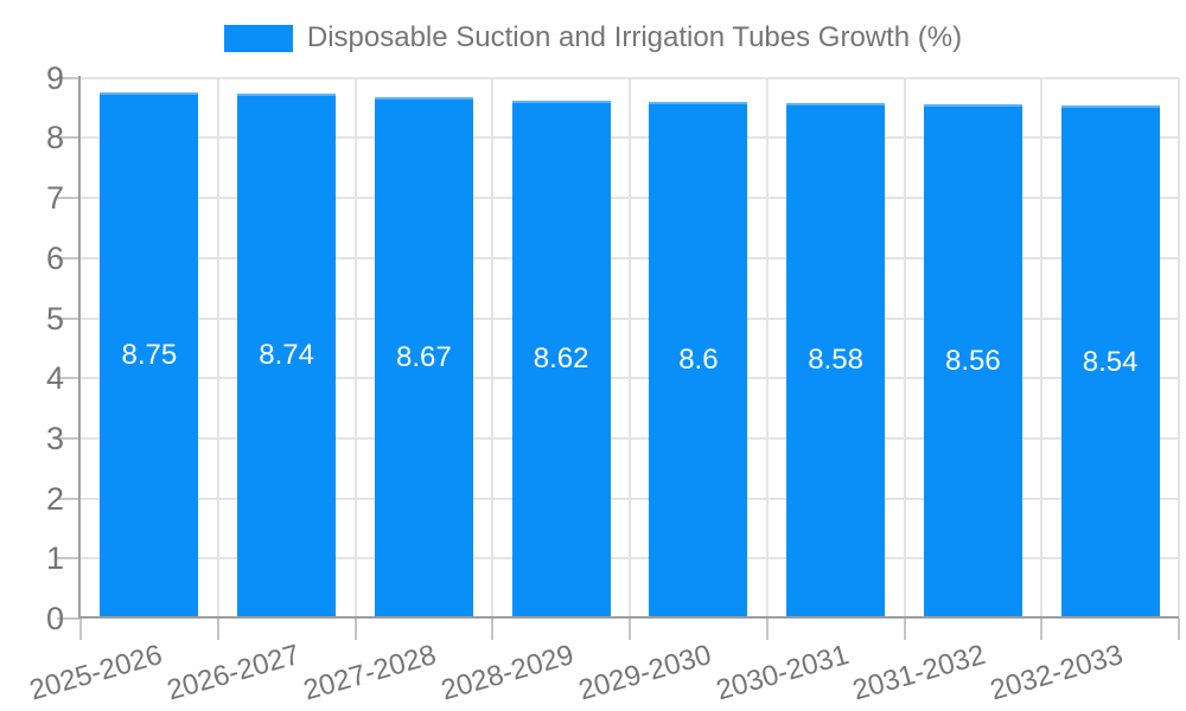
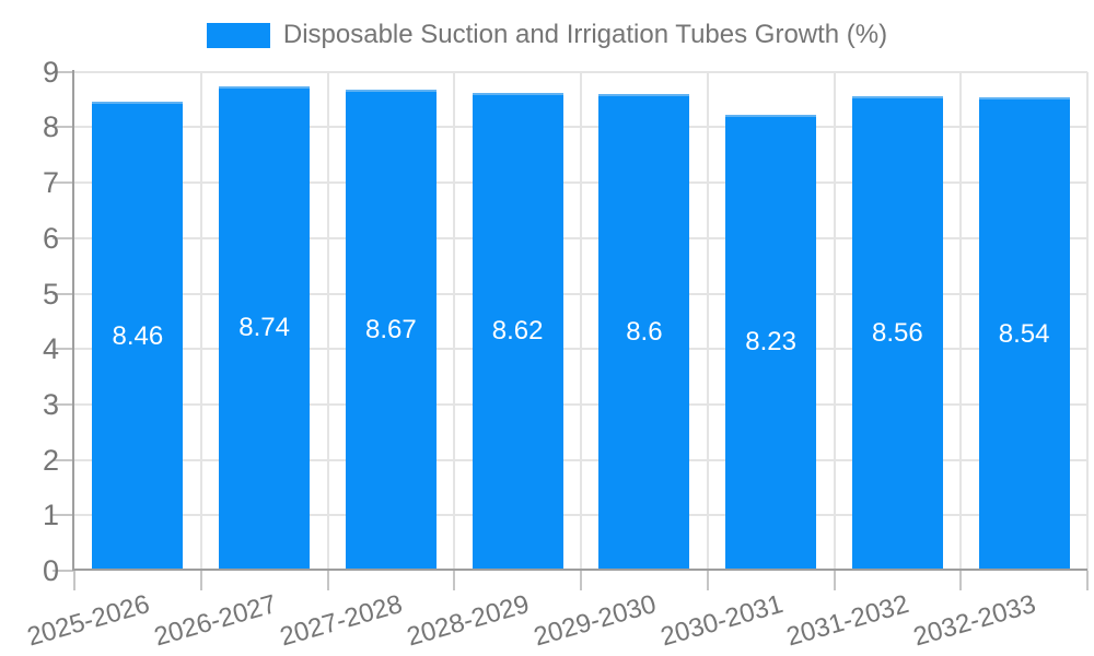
2025-2026: 8.75 -> 8.46
2030-2031: 8.58 -> 8.23
